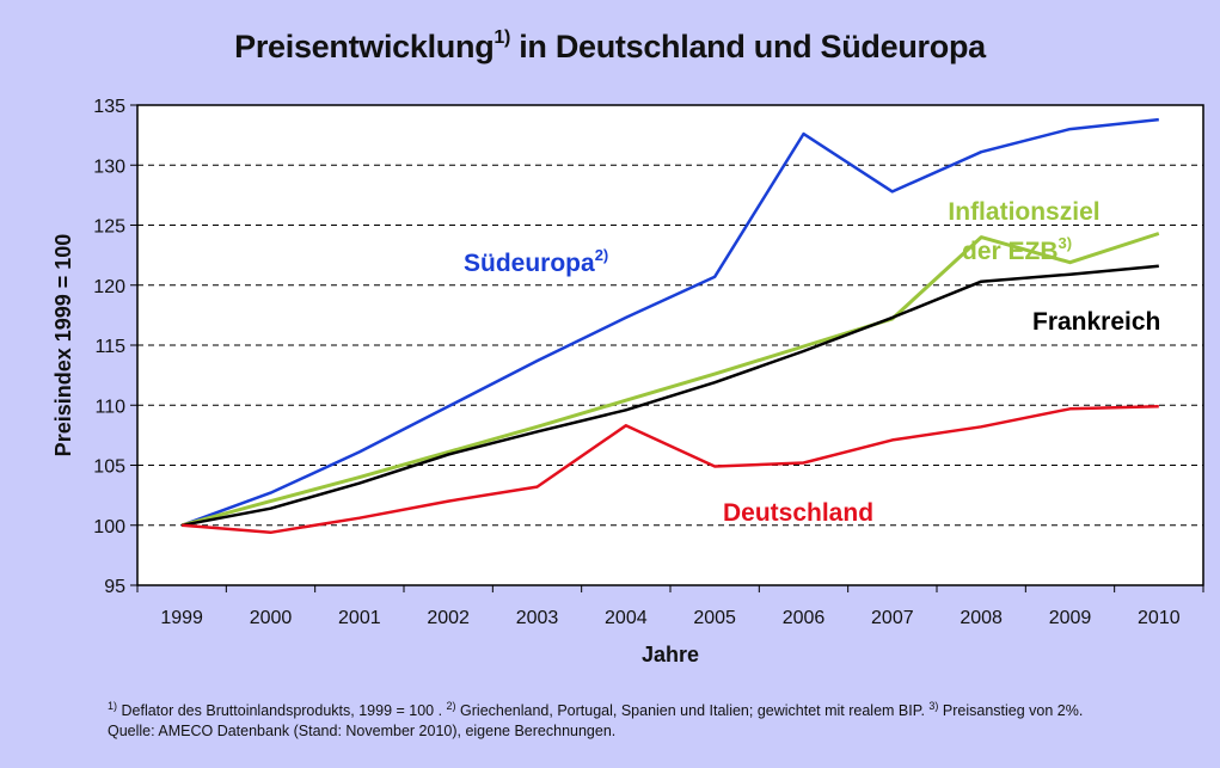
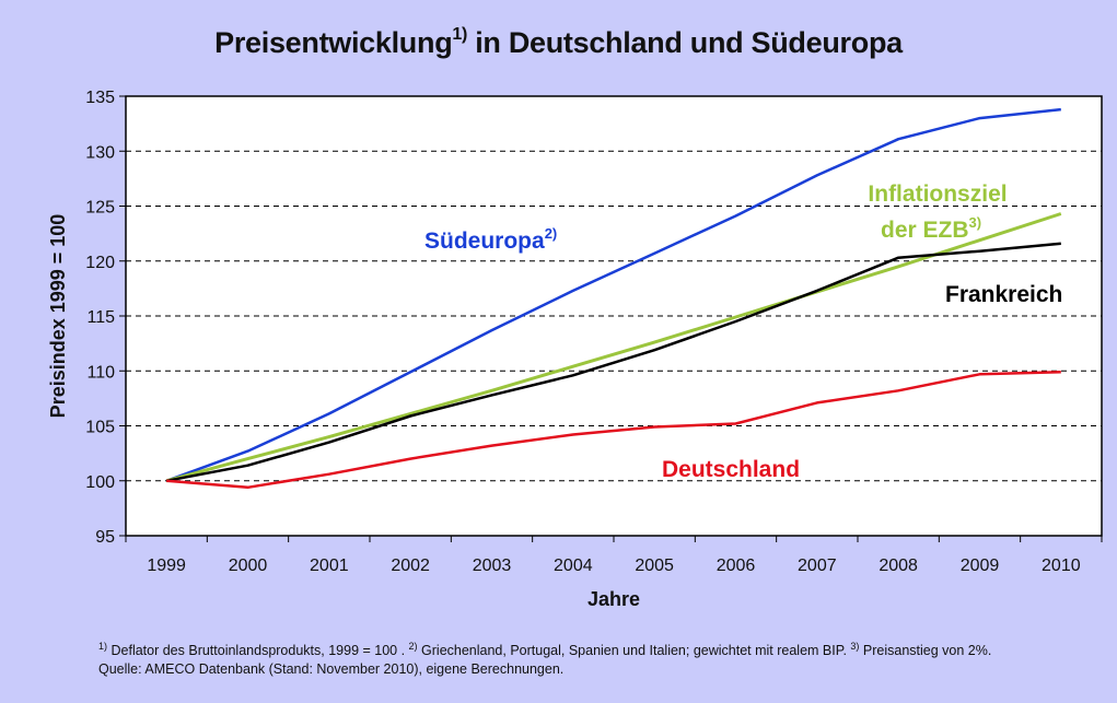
Deutschland/2004: 108.3 -> 104.2
Südeuropa/2006: 132.6 -> 124.1
Inflationsziel der EZB/2008: 124.0 -> 119.5
